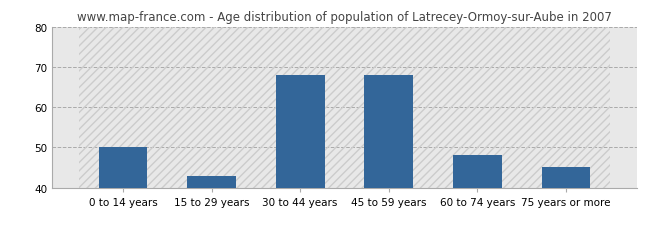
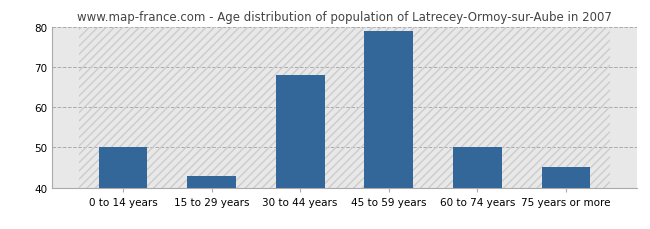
45 to 59 years: 68 -> 79
60 to 74 years: 48 -> 50
